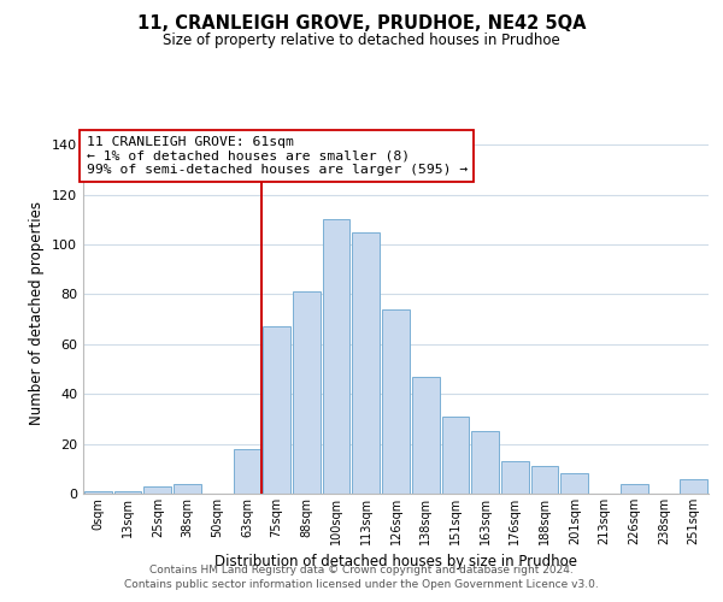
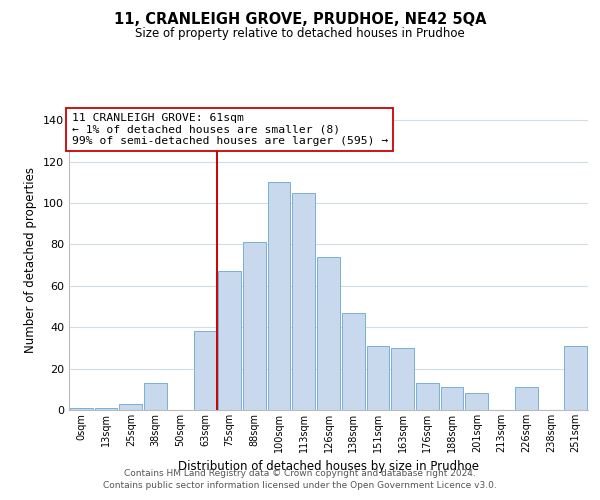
38sqm: 4 -> 13
63sqm: 18 -> 38
163sqm: 25 -> 30
226sqm: 4 -> 11
251sqm: 6 -> 31
